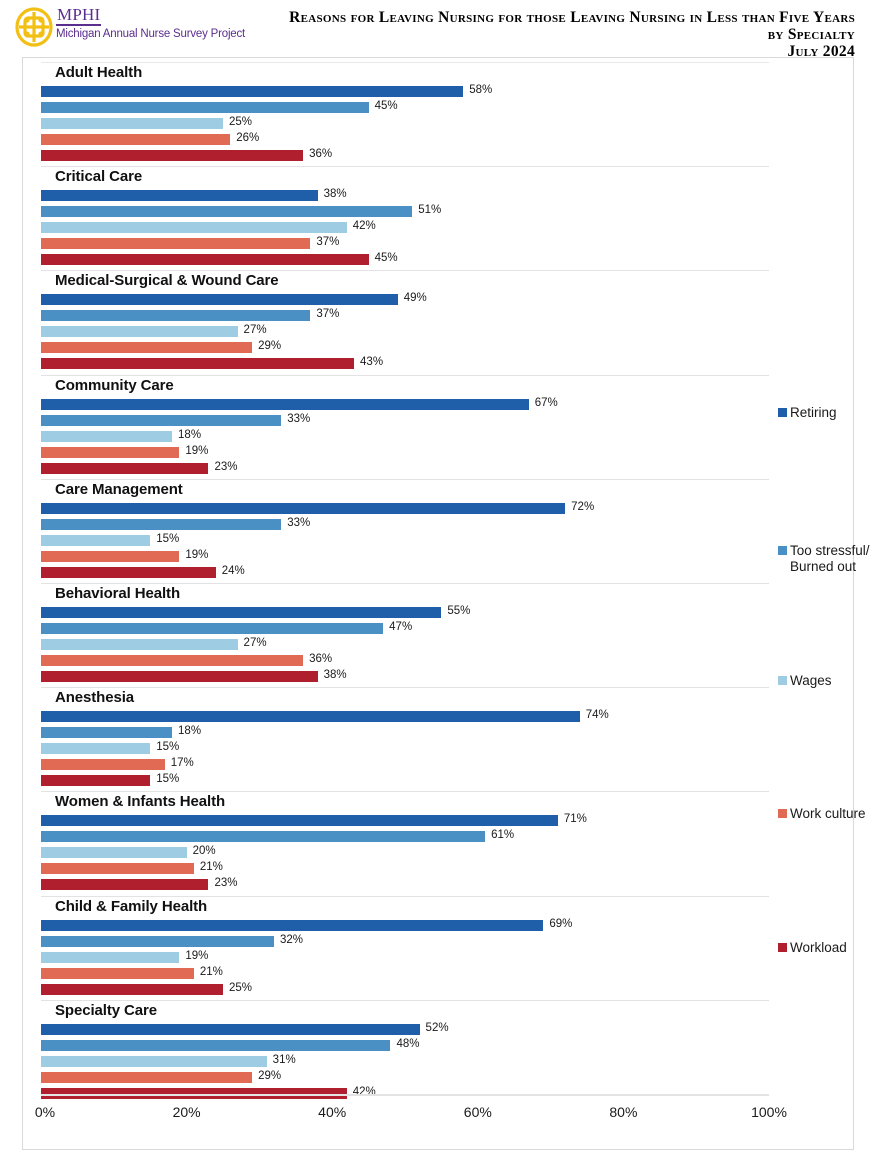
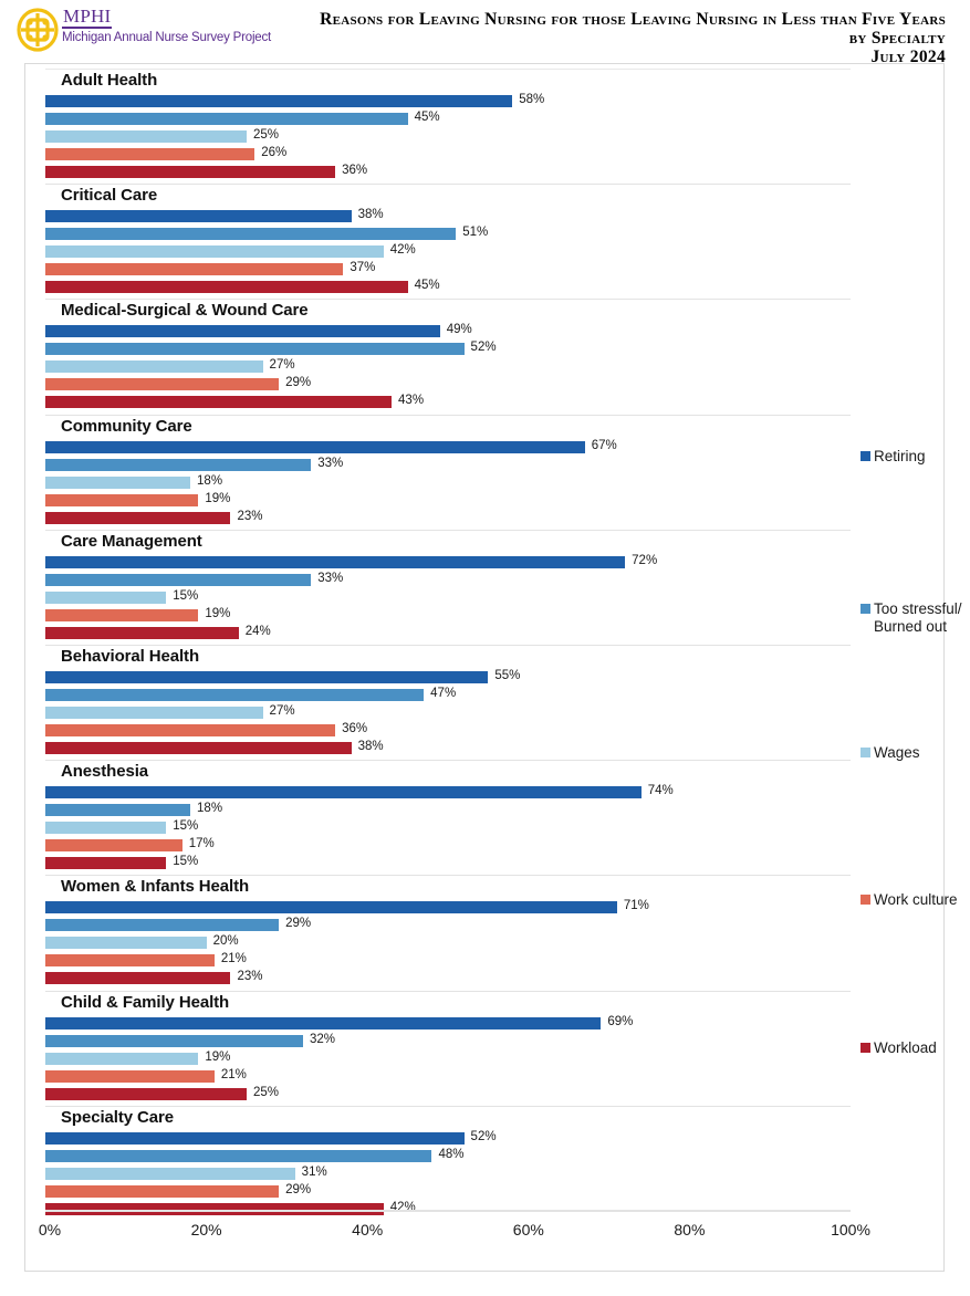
Too stressful/ Burned out/Medical-Surgical & Wound Care: 37% -> 52%
Too stressful/ Burned out/Women & Infants Health: 61% -> 29%
